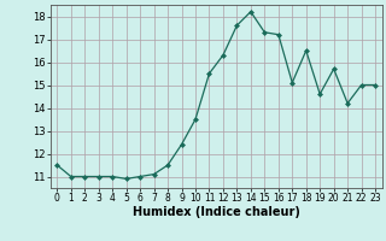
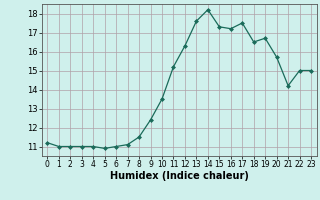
0: 11.5 -> 11.2
11: 15.5 -> 15.2
17: 15.1 -> 17.5
19: 14.6 -> 16.7
